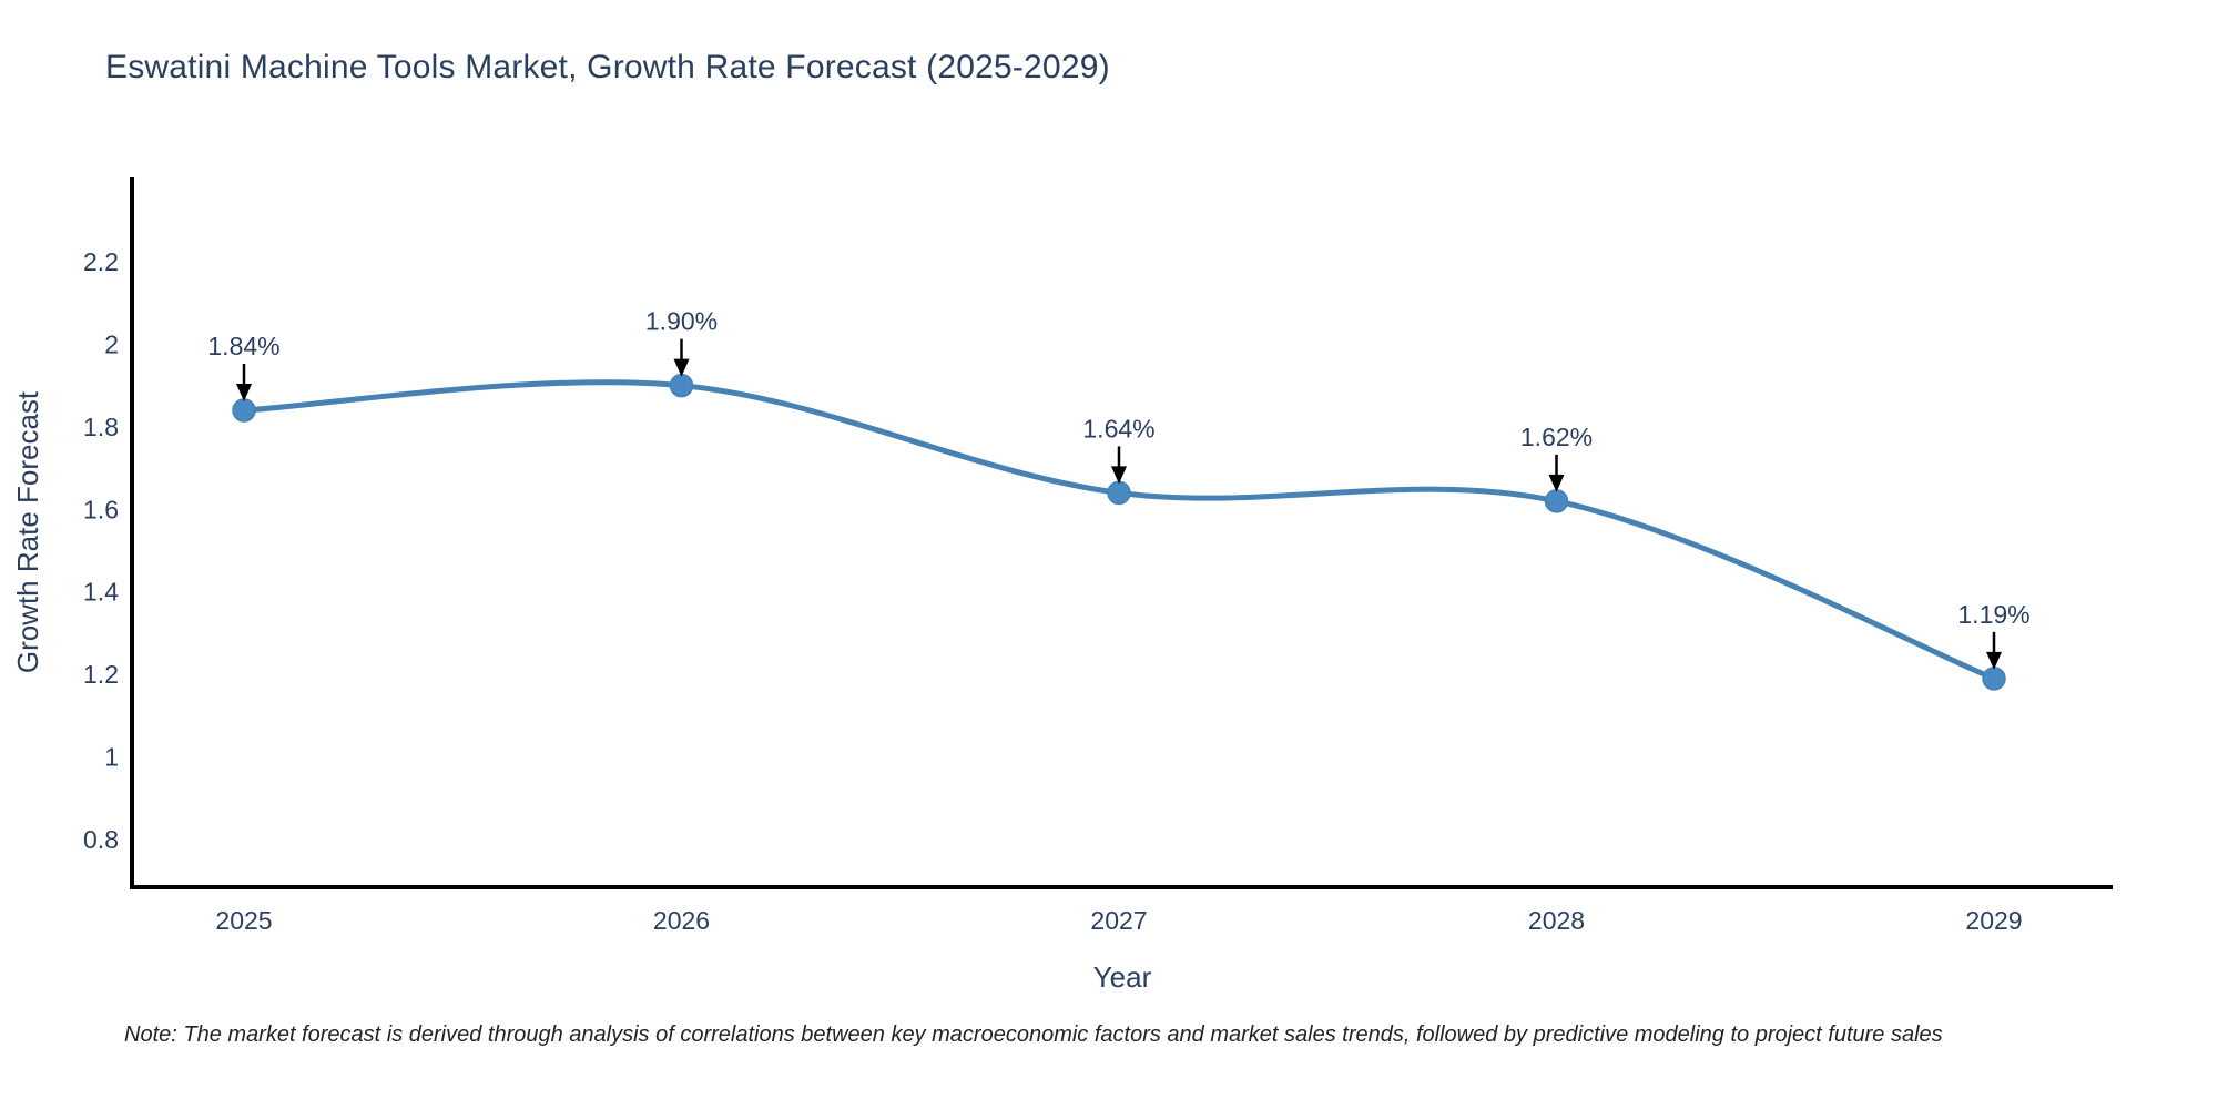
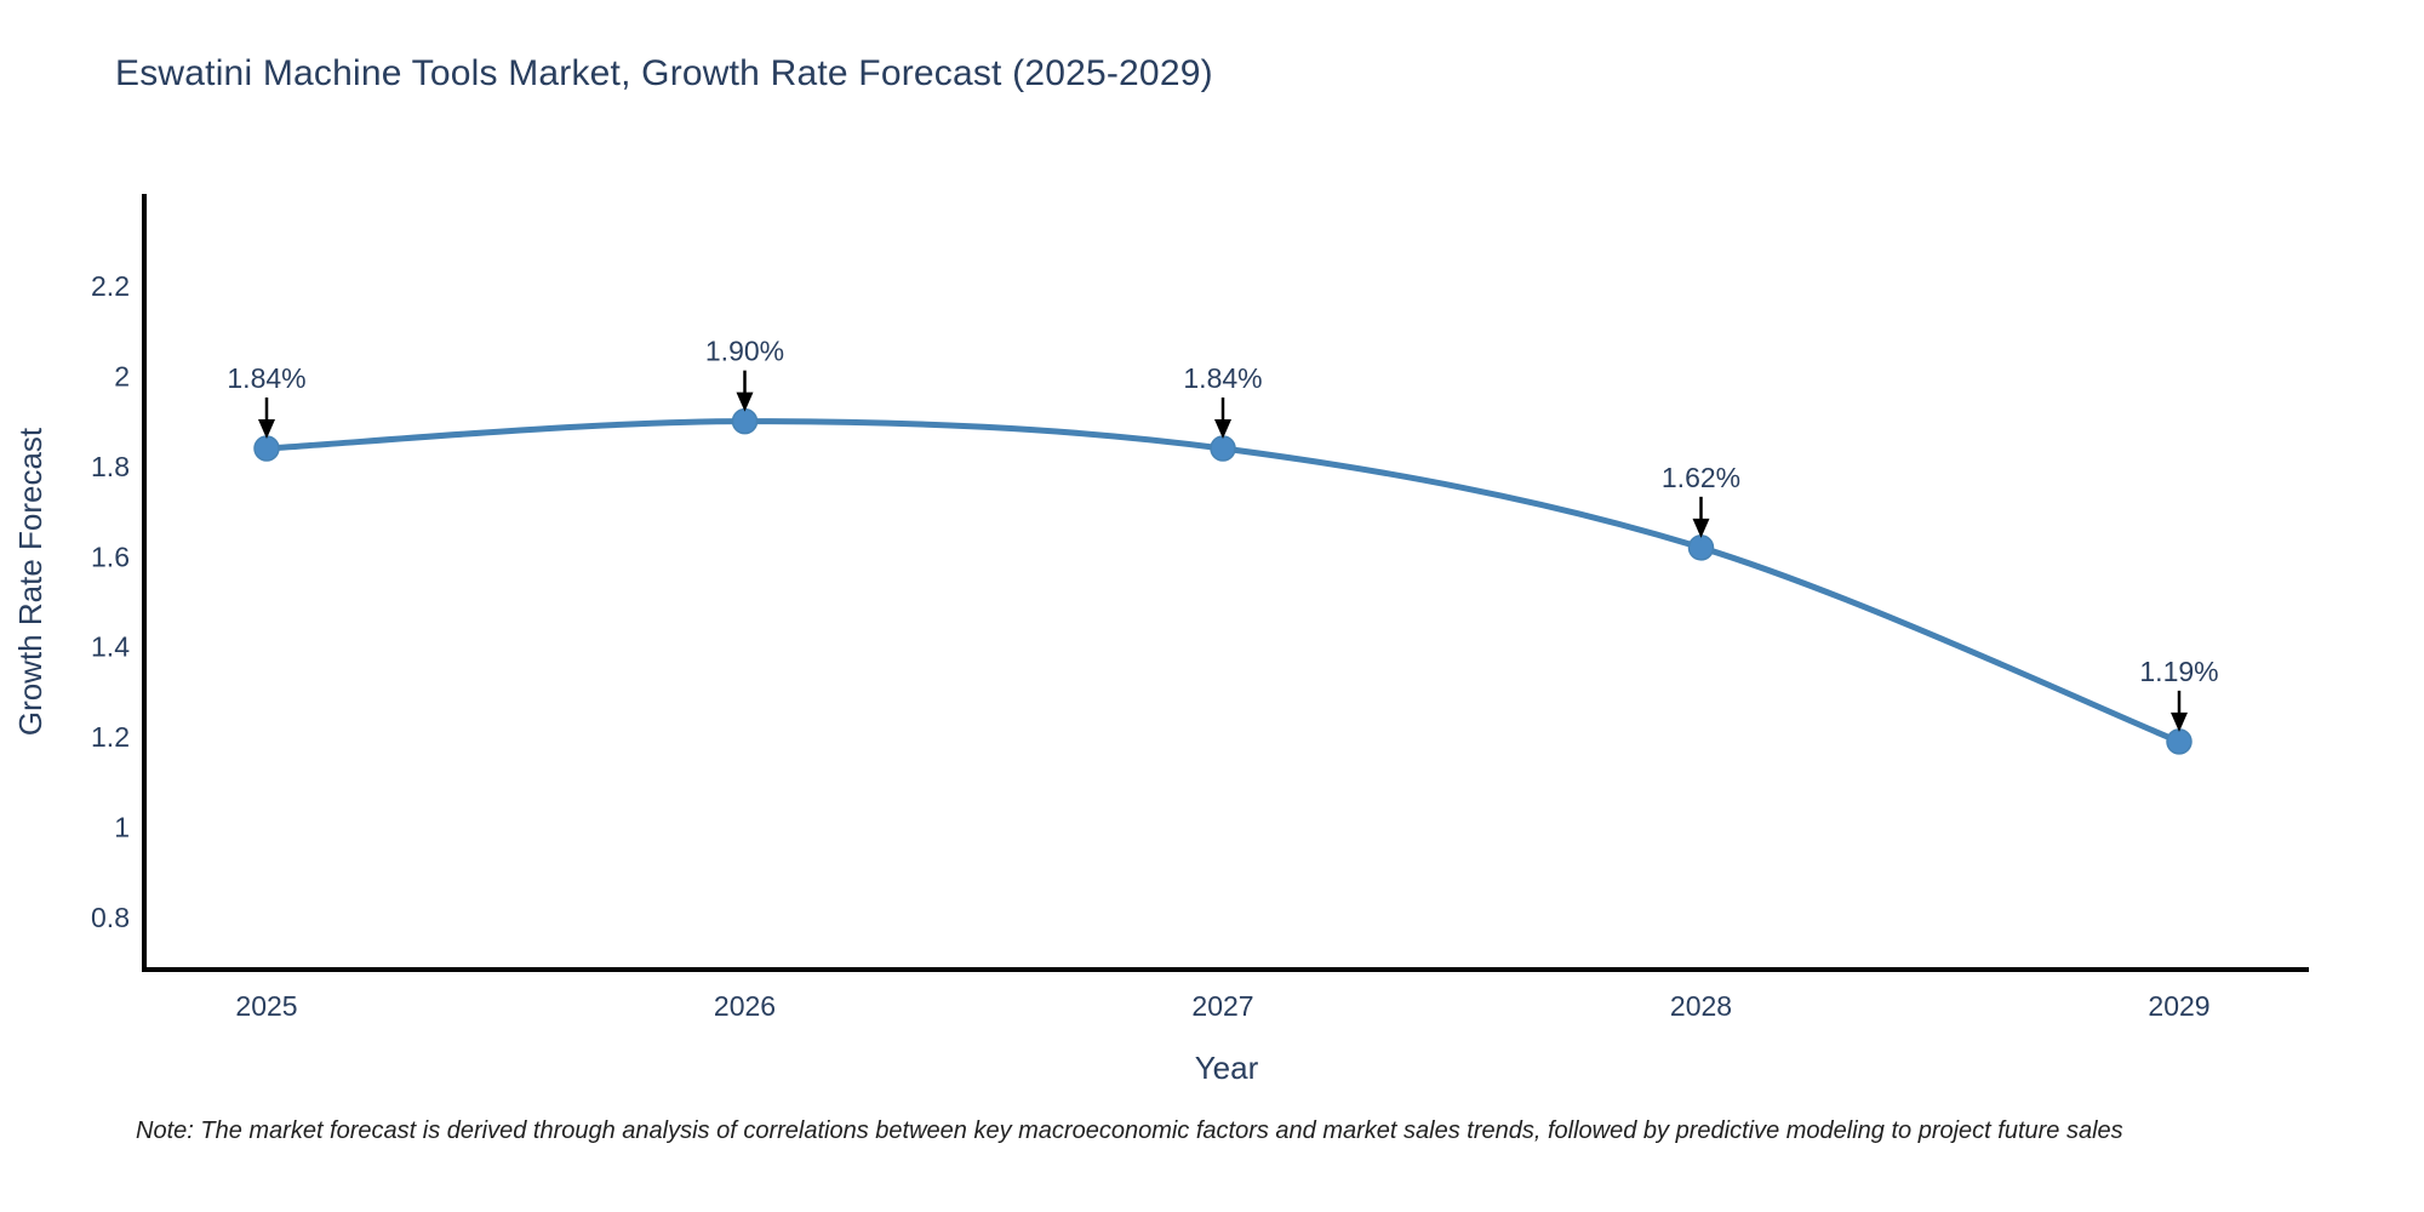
2027: 1.64% -> 1.84%
